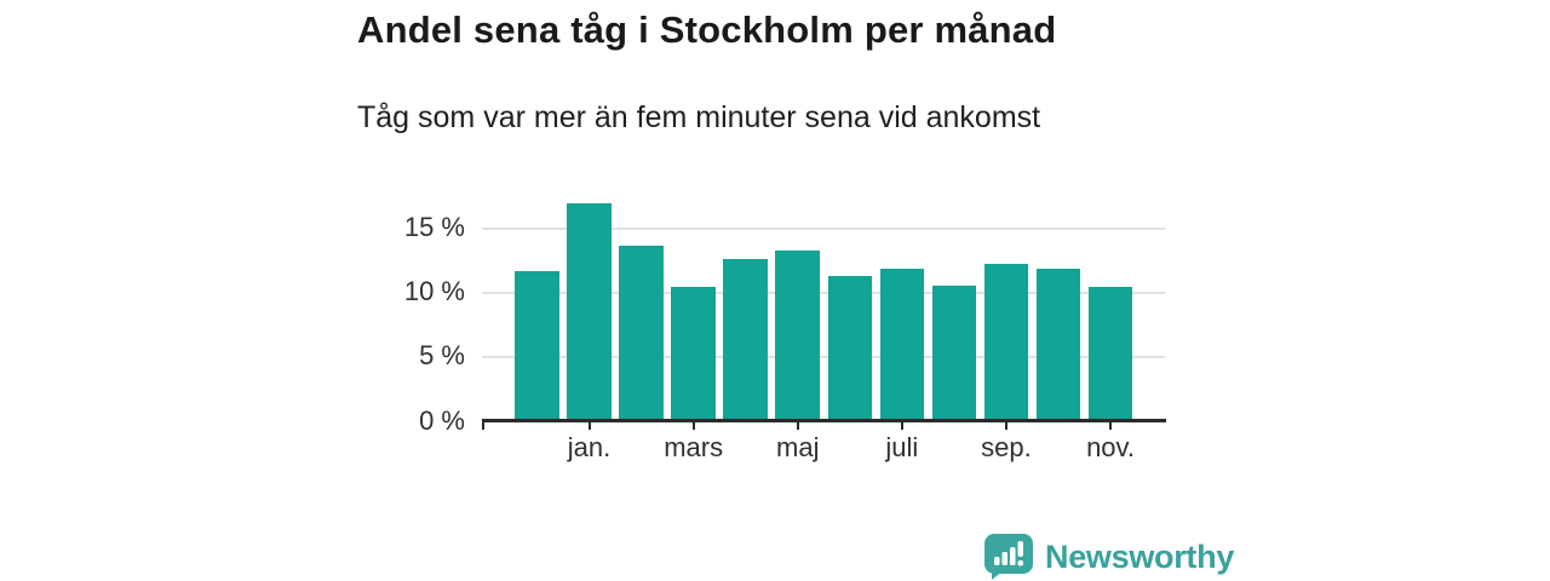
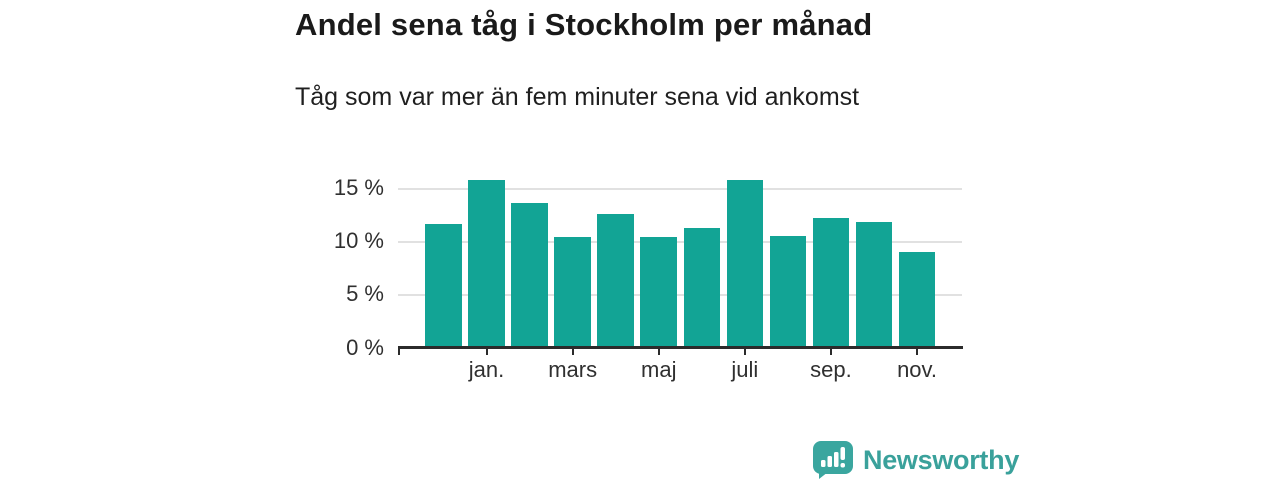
jan.: 16.9% -> 15.8%
maj: 13.3% -> 10.4%
juli: 11.9% -> 15.8%
nov.: 10.4% -> 9.0%
